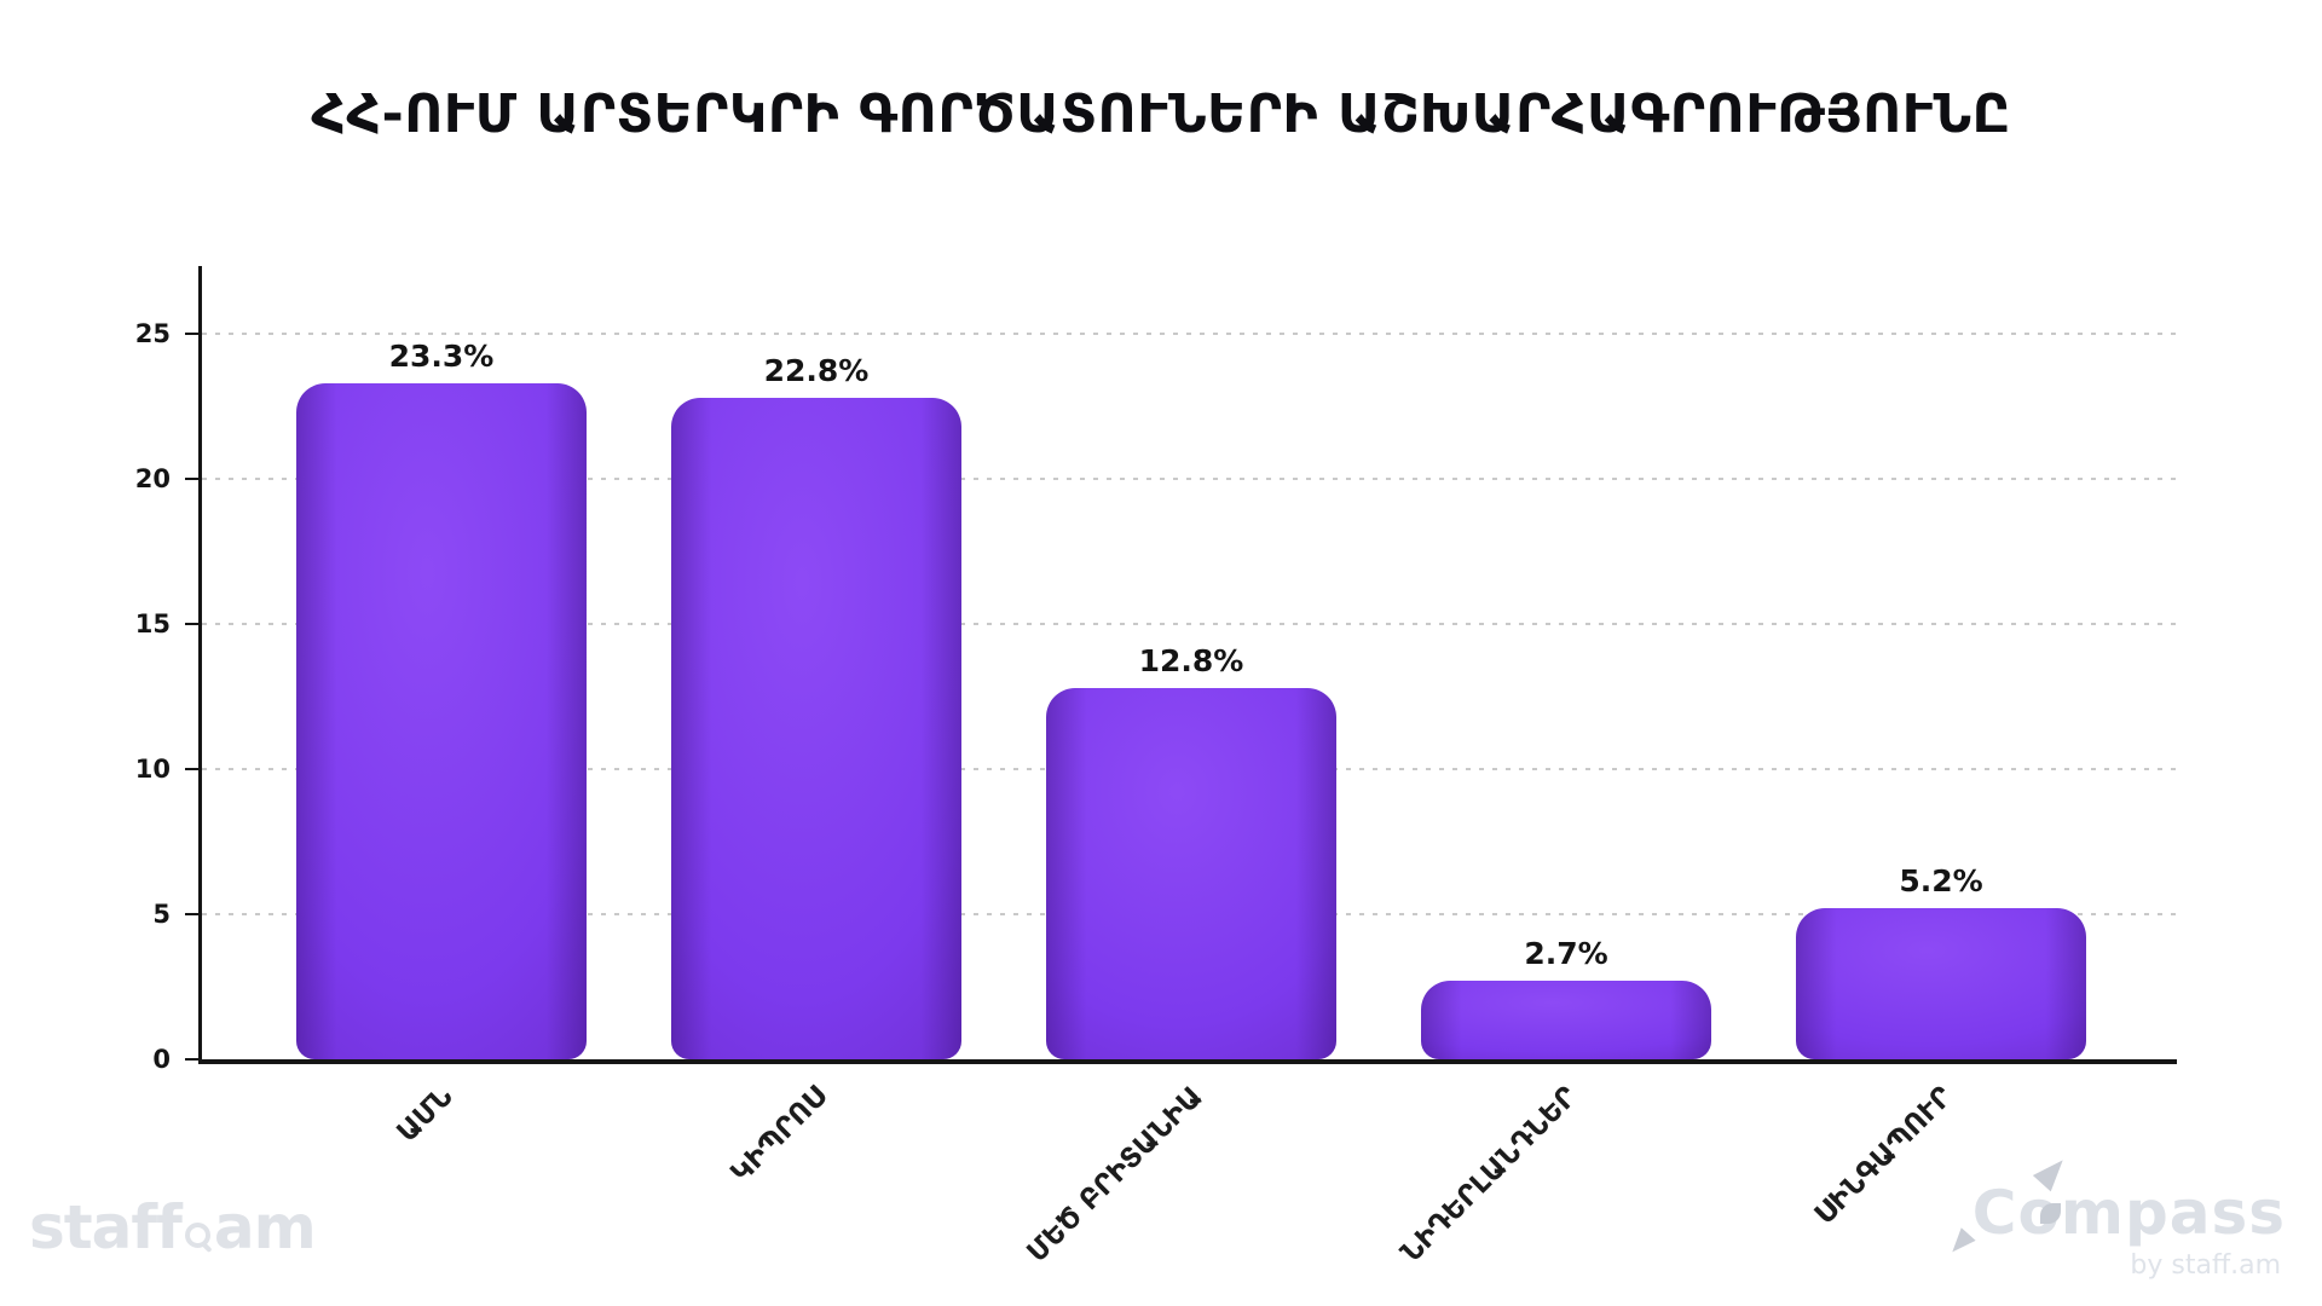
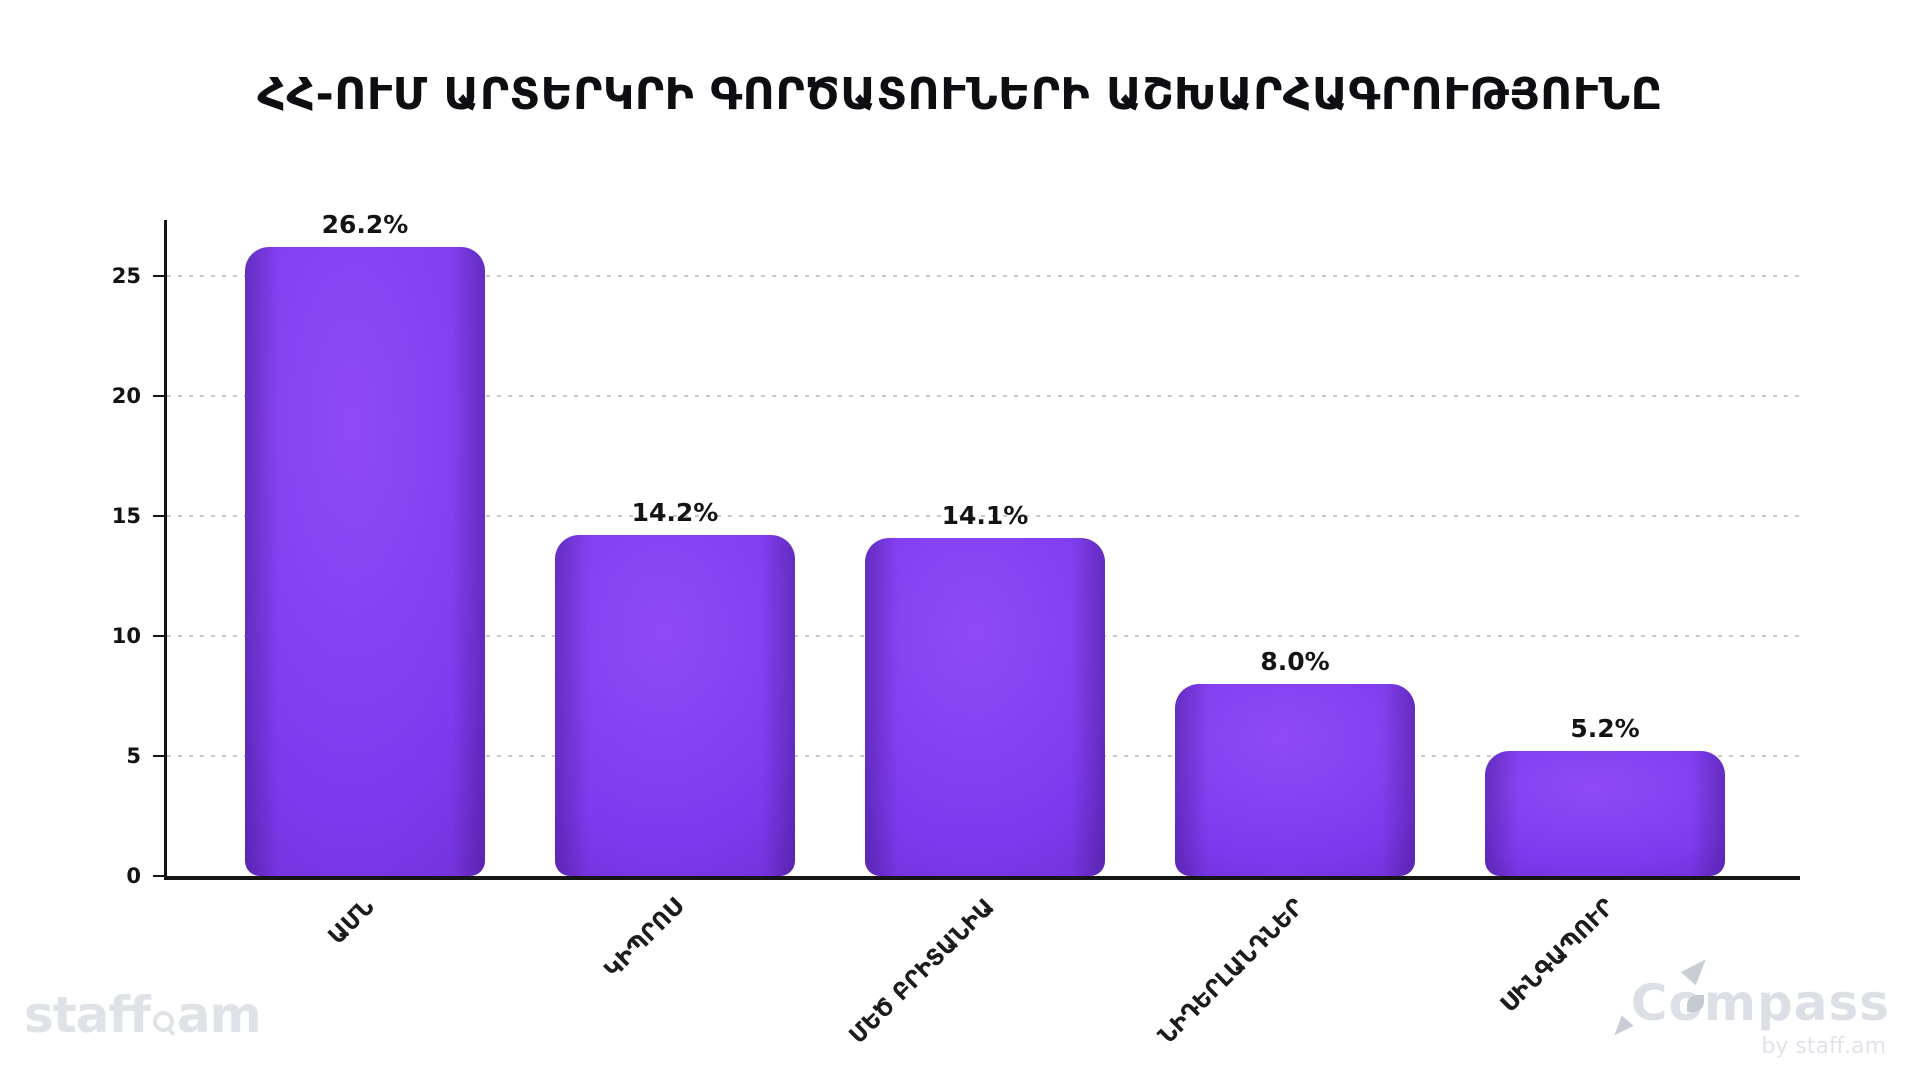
ԱՄՆ: 23.3% -> 26.2%
ԿԻՊՐՈՍ: 22.8% -> 14.2%
ՄԵԾ ԲՐԻՏԱՆԻԱ: 12.8% -> 14.1%
ՆԻԴԵՐԼԱՆԴՆԵՐ: 2.7% -> 8.0%
